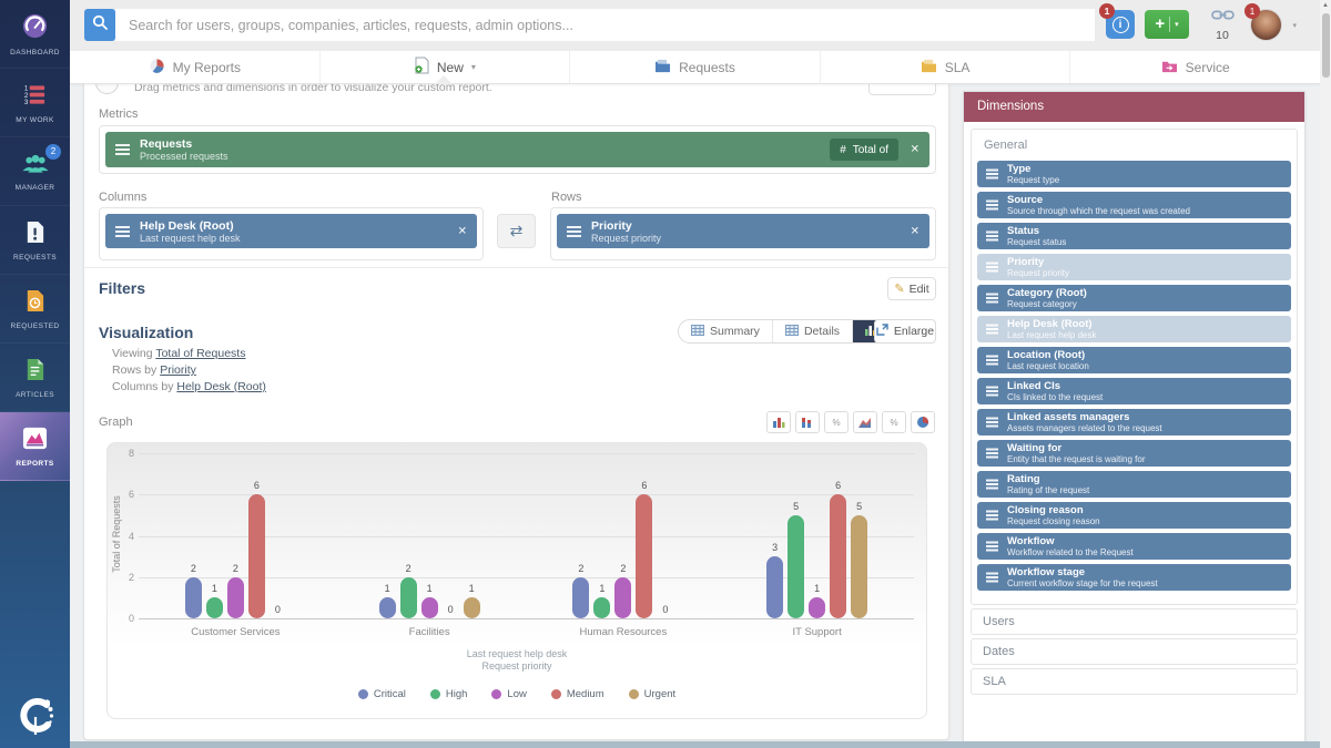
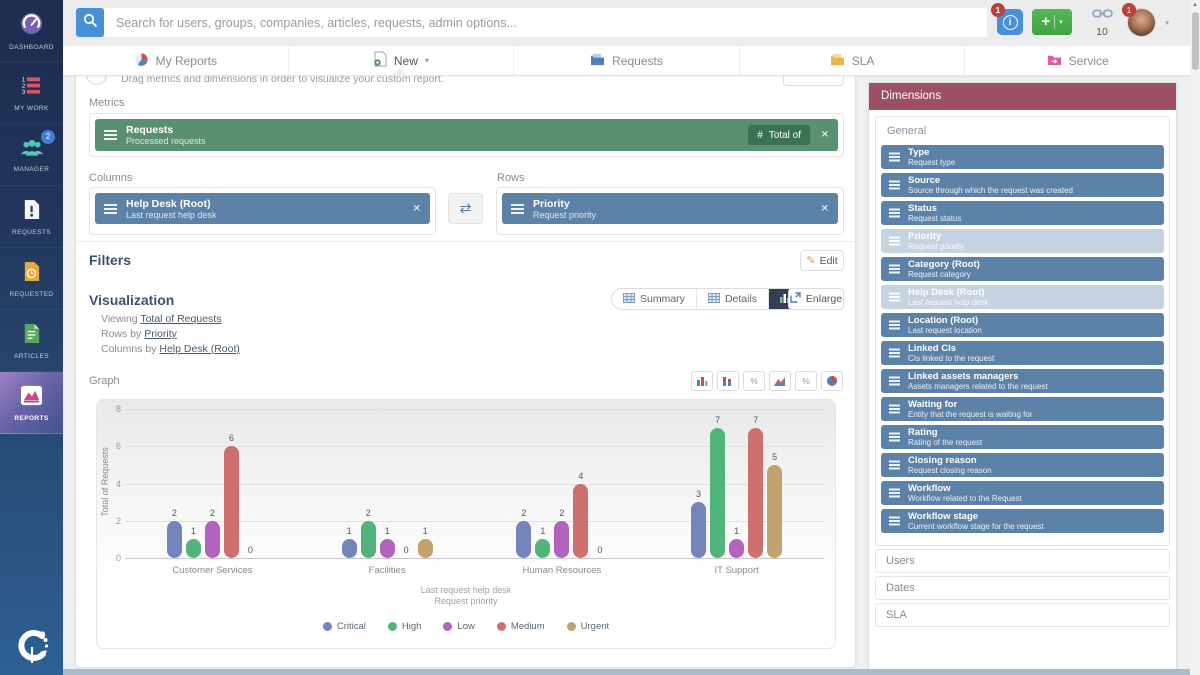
Medium/Human Resources: 6 -> 4
High/IT Support: 5 -> 7
Medium/IT Support: 6 -> 7
